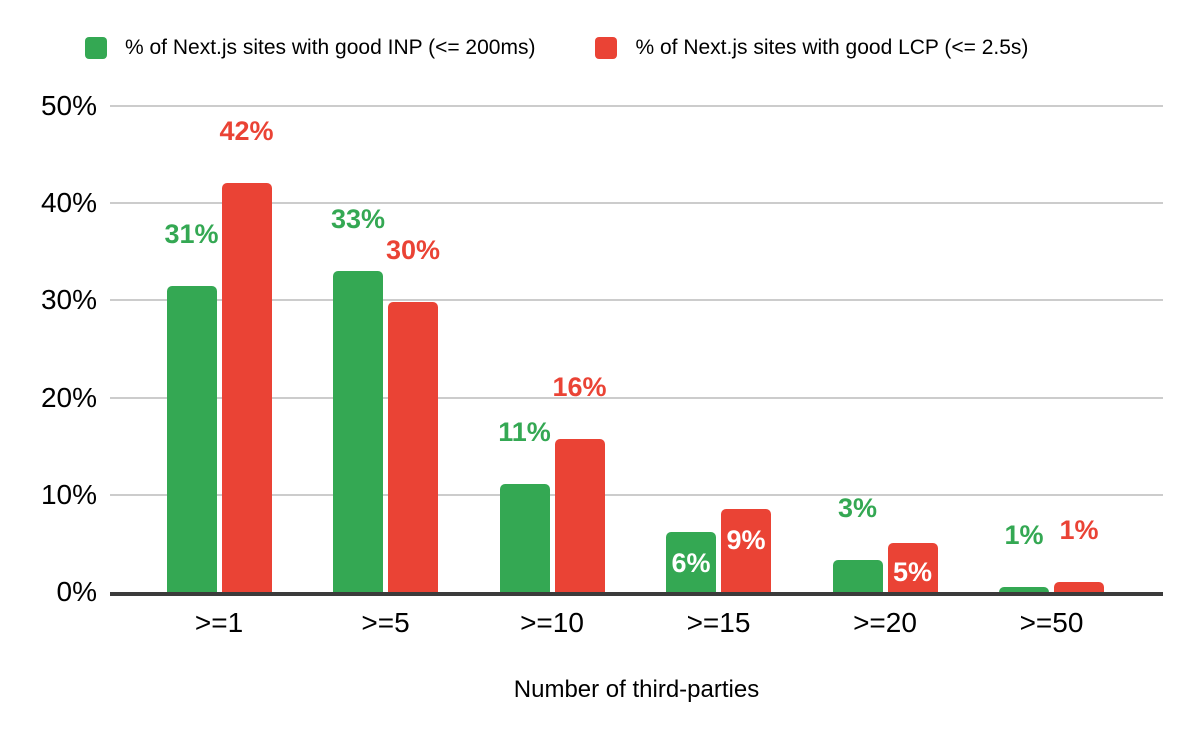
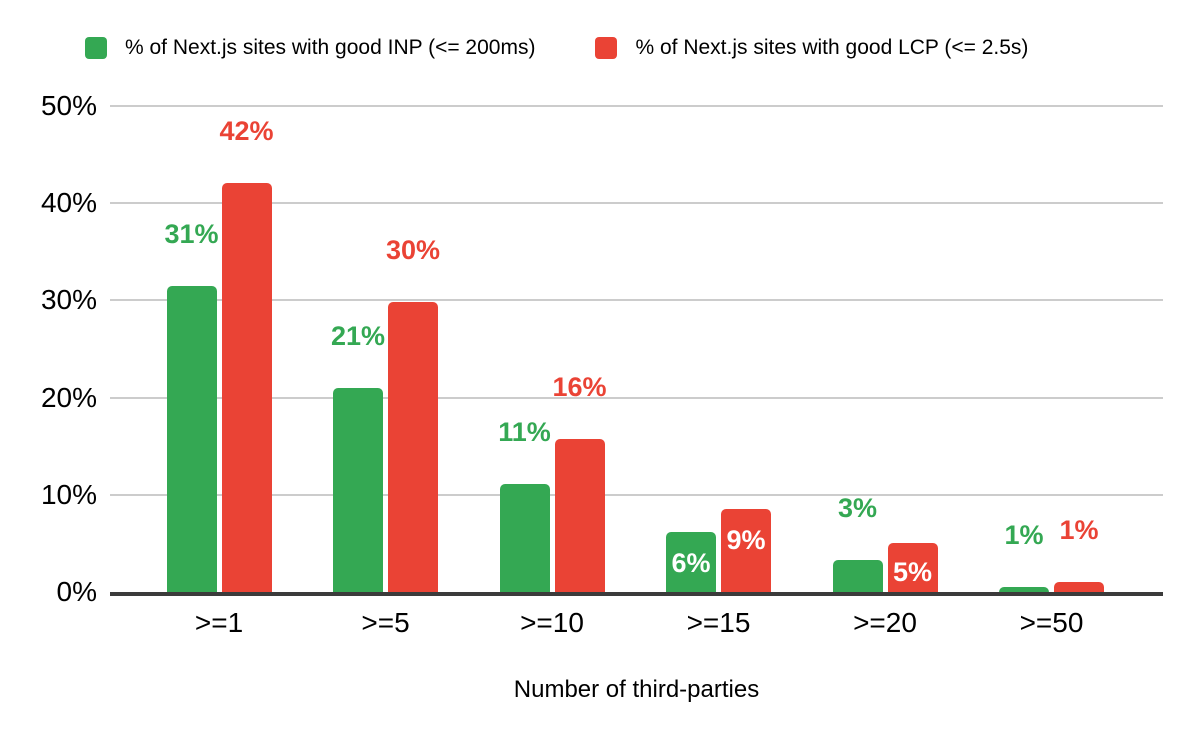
% of Next.js sites with good INP (<= 200ms)/>=5: 33% -> 21%
